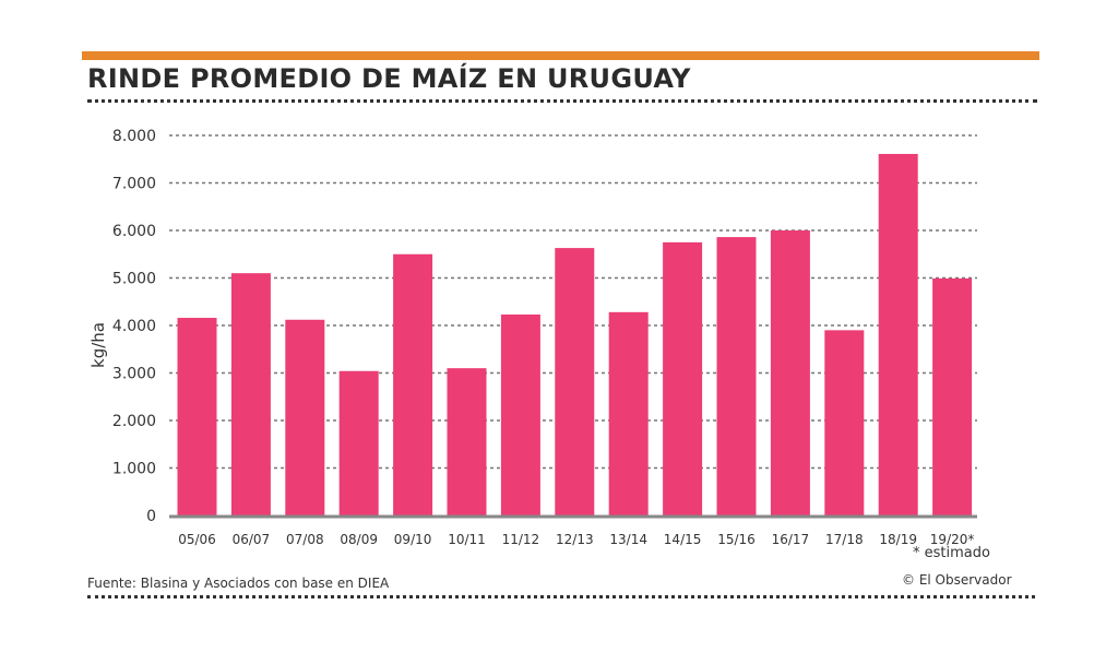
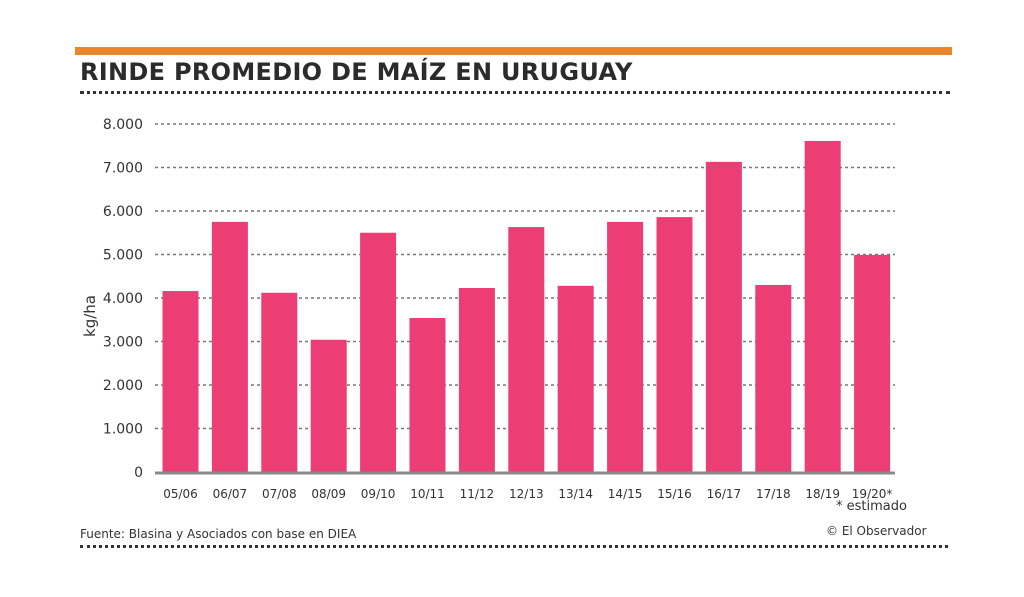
06/07: 5100 -> 5800
10/11: 3100 -> 3500
16/17: 6000 -> 7100
17/18: 3900 -> 4300
